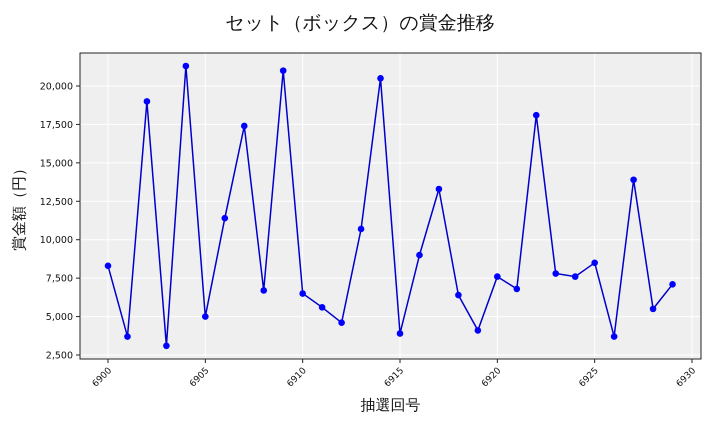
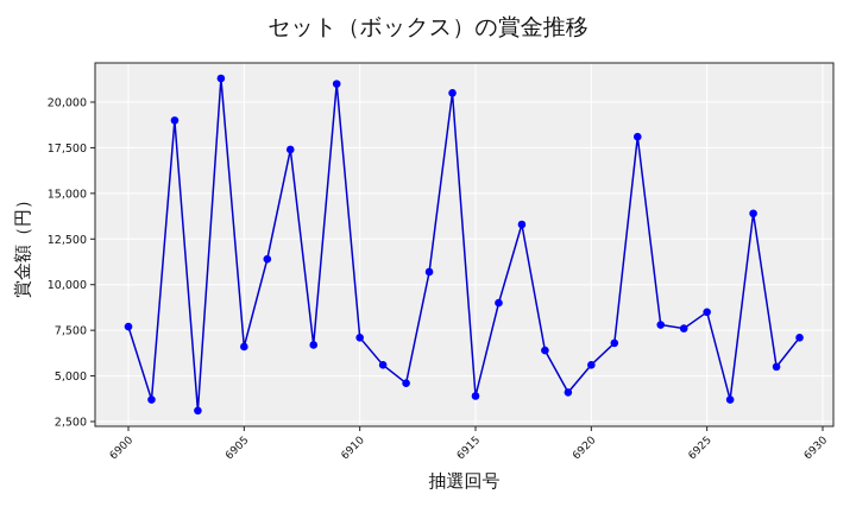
6900: 8300 -> 7700
6905: 5000 -> 6600
6910: 6500 -> 7100
6920: 7600 -> 5600
